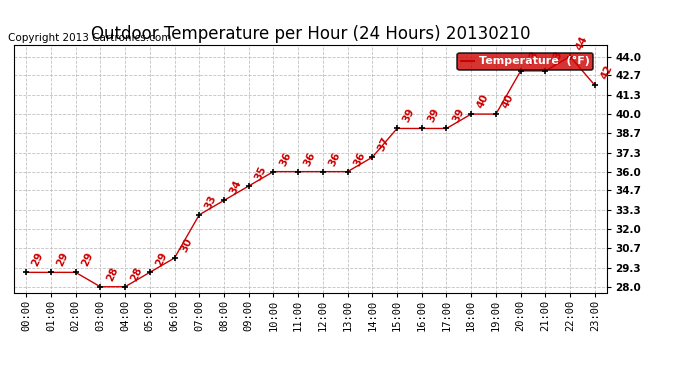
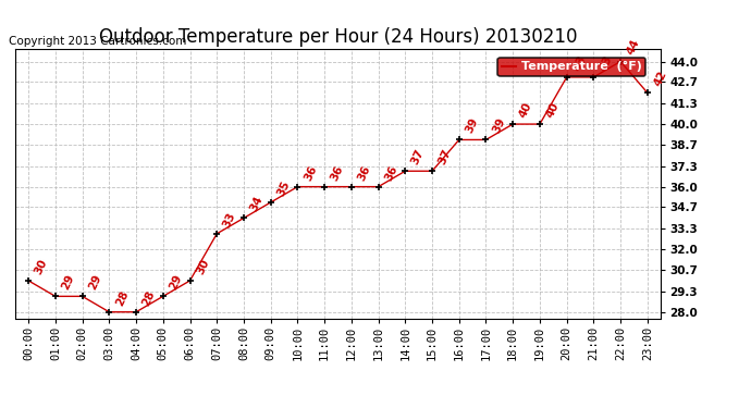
00:00: 29 -> 30
15:00: 39 -> 37
